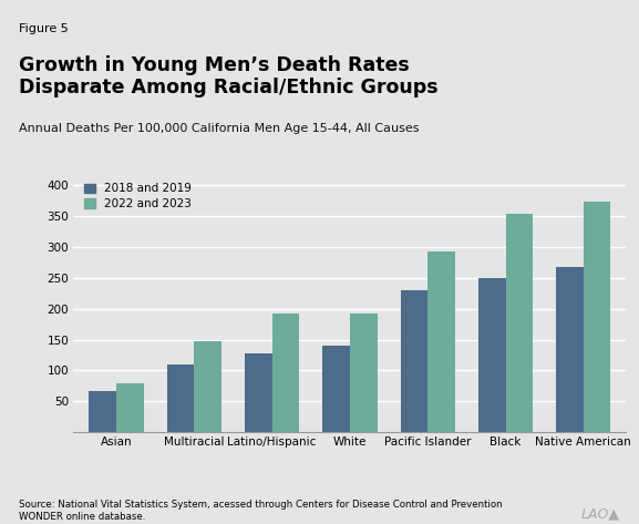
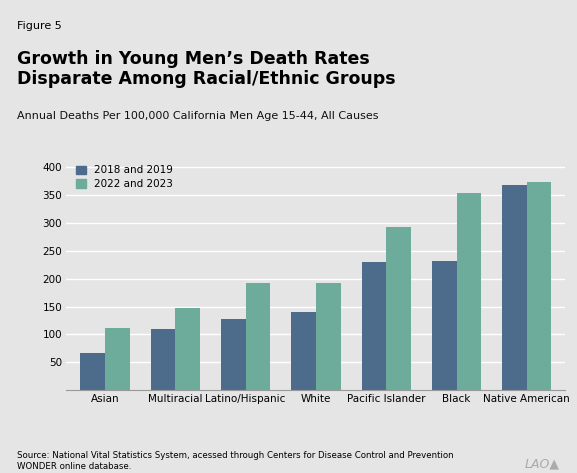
2022 and 2023/Asian: 80 -> 112
2018 and 2019/Black: 250 -> 232
2018 and 2019/Native American: 267 -> 368
